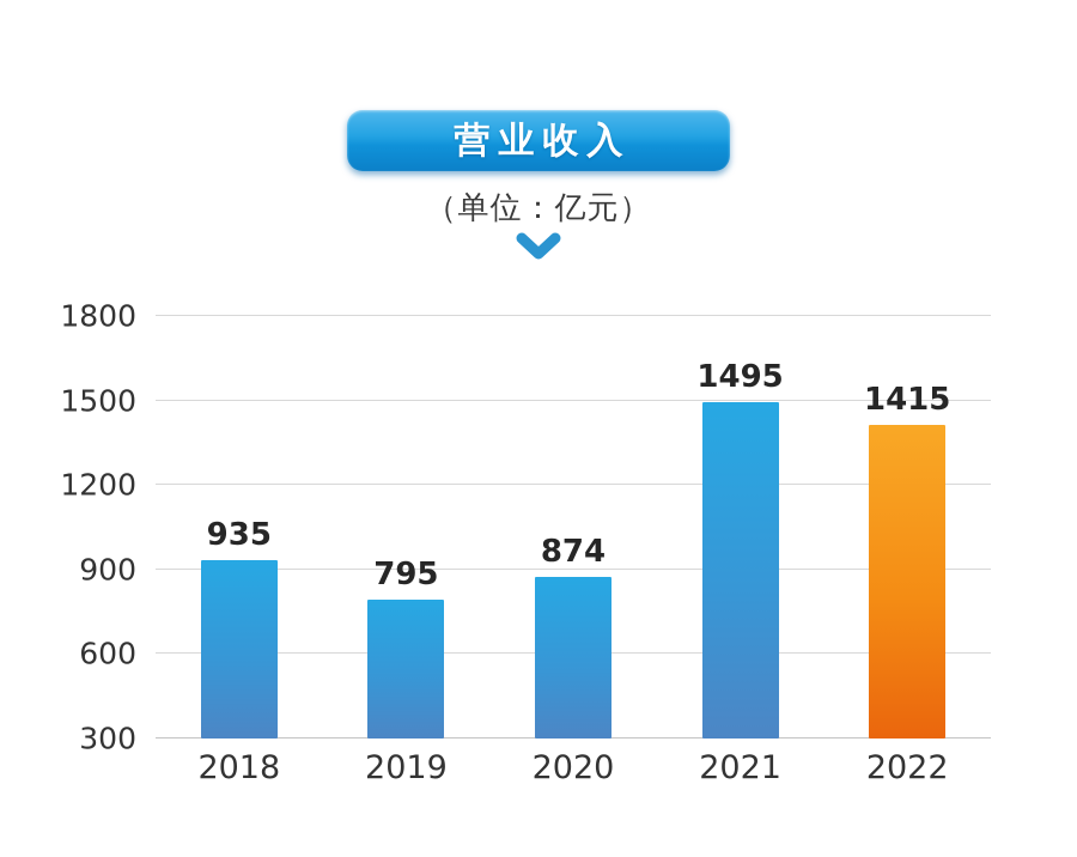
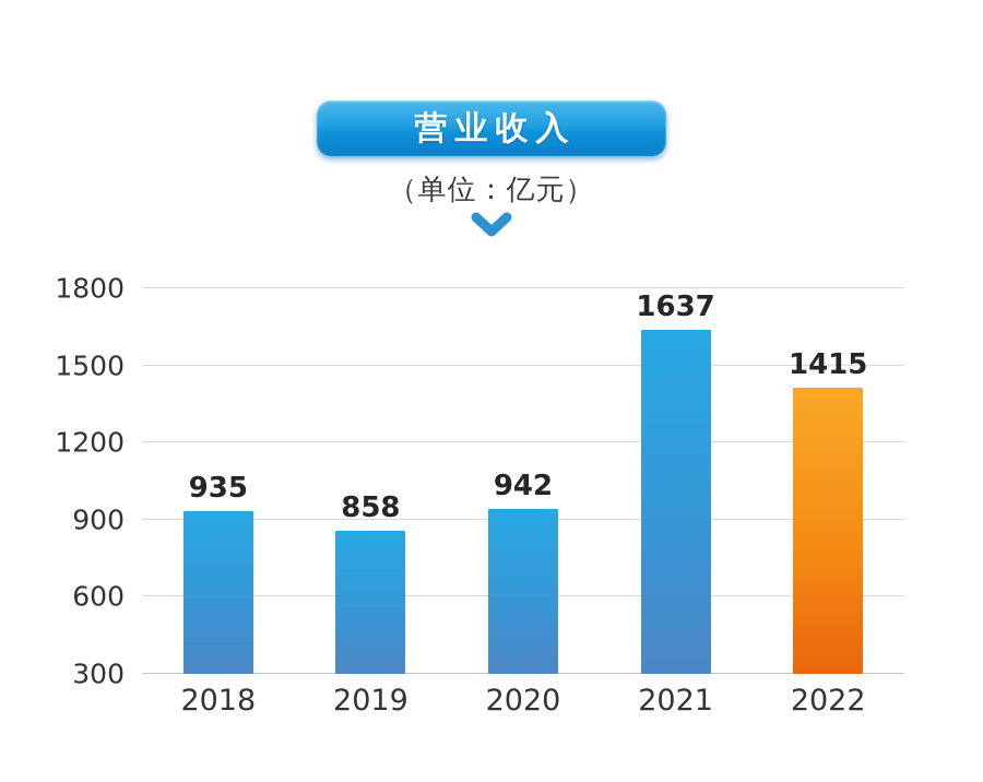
2019: 795 -> 858
2020: 874 -> 942
2021: 1495 -> 1637
